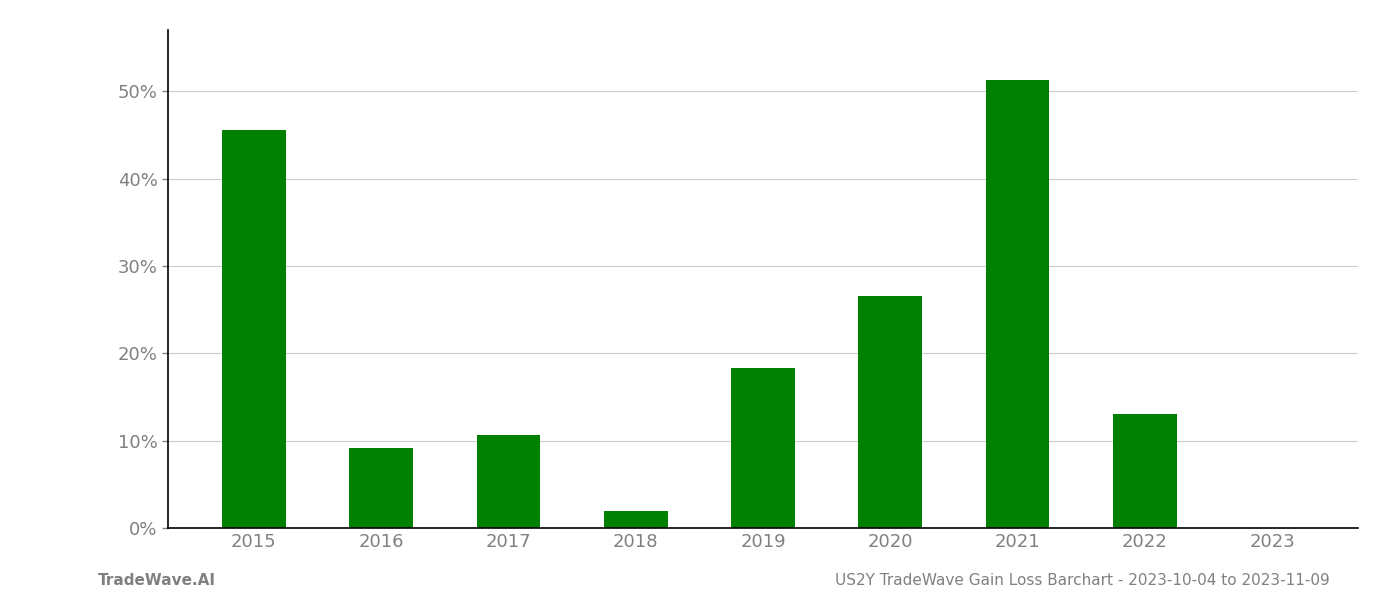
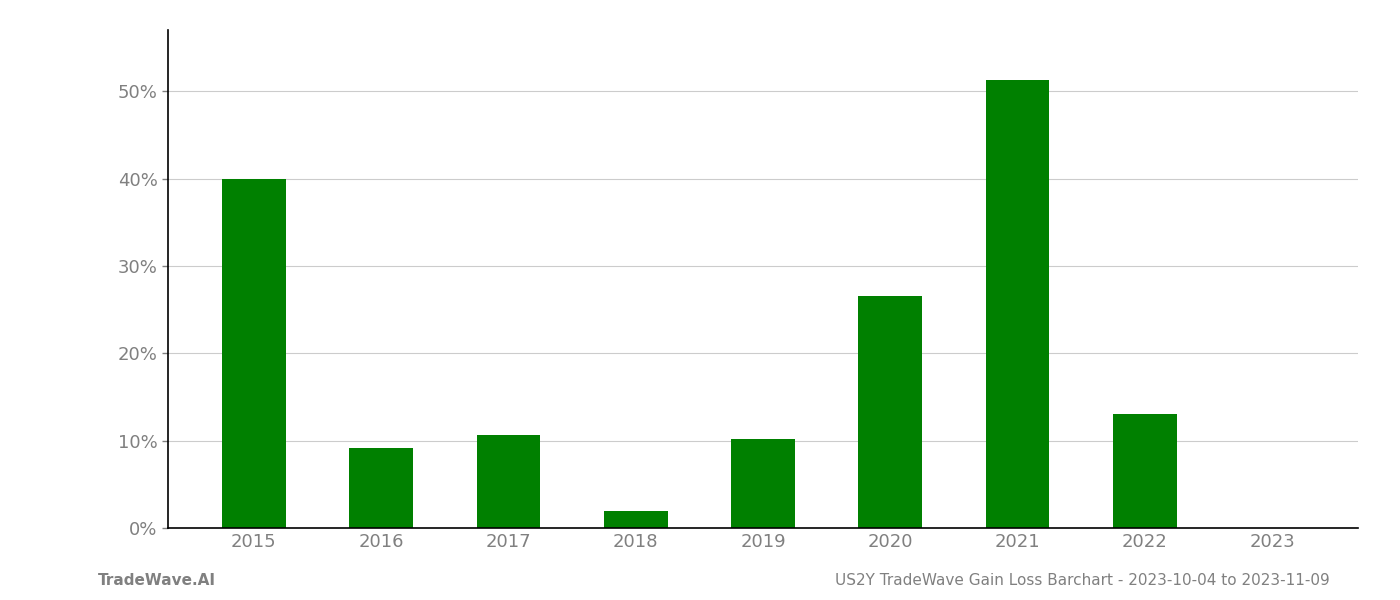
2015: 45.5% -> 40.0%
2019: 18.3% -> 10.2%
